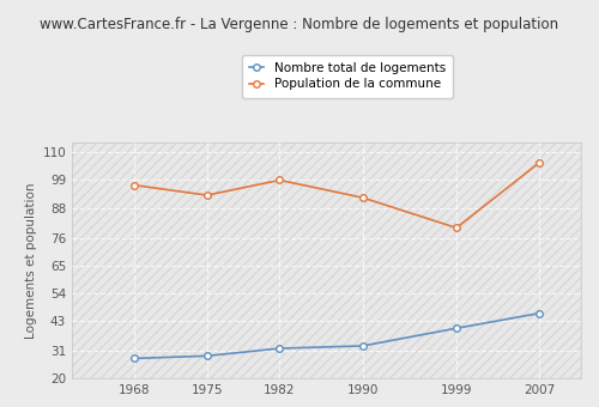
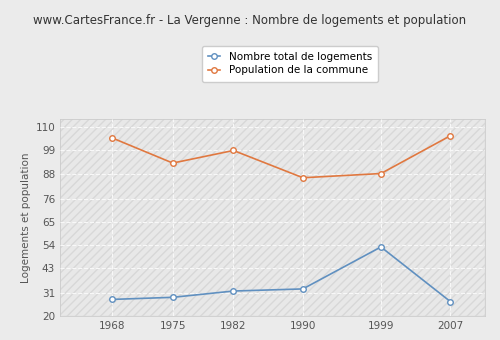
Population de la commune/1968: 97 -> 105
Population de la commune/1990: 92 -> 86
Nombre total de logements/1999: 40 -> 53
Population de la commune/1999: 80 -> 88
Nombre total de logements/2007: 46 -> 27
